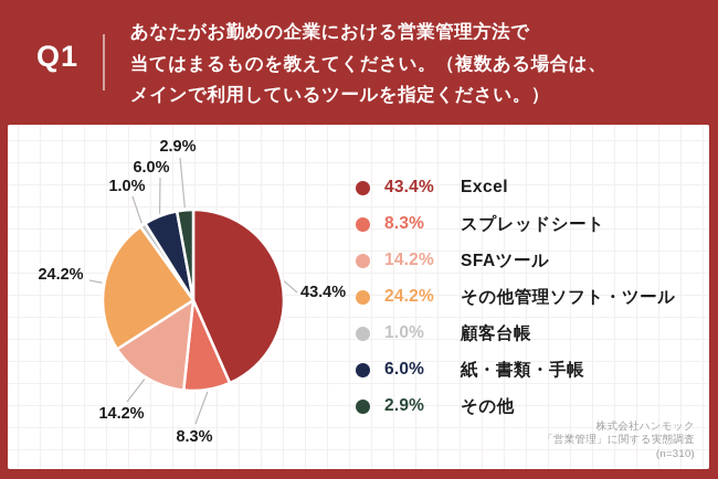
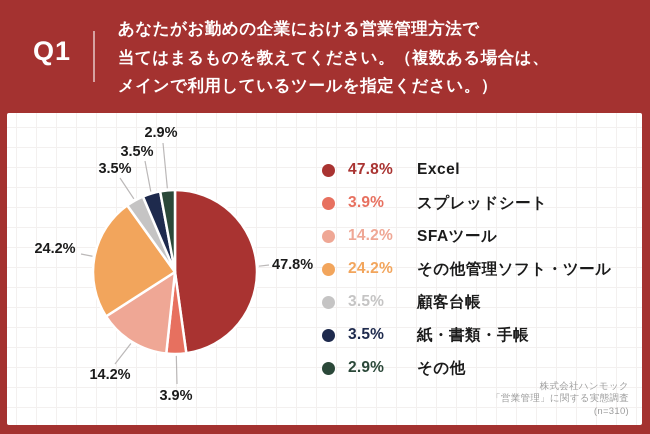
Excel: 43.4% -> 47.8%
スプレッドシート: 8.3% -> 3.9%
顧客台帳: 1.0% -> 3.5%
紙・書類・手帳: 6.0% -> 3.5%
